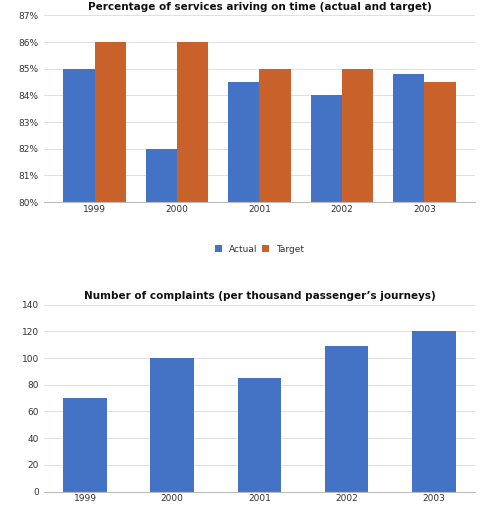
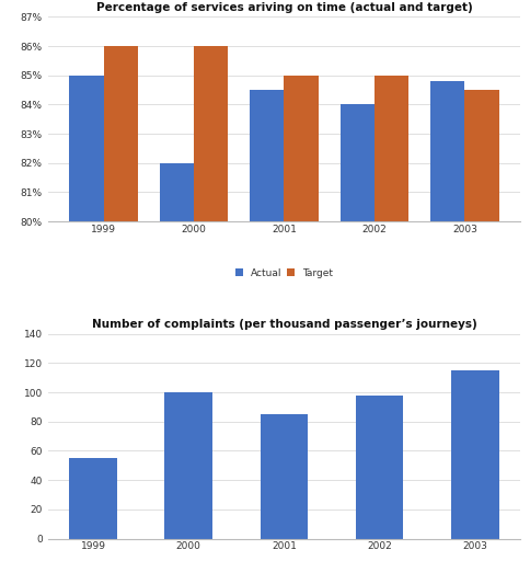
Number of complaints (per thousand passenger’s journeys)/1999: 70 -> 55
Number of complaints (per thousand passenger’s journeys)/2002: 109 -> 98
Number of complaints (per thousand passenger’s journeys)/2003: 120 -> 115
